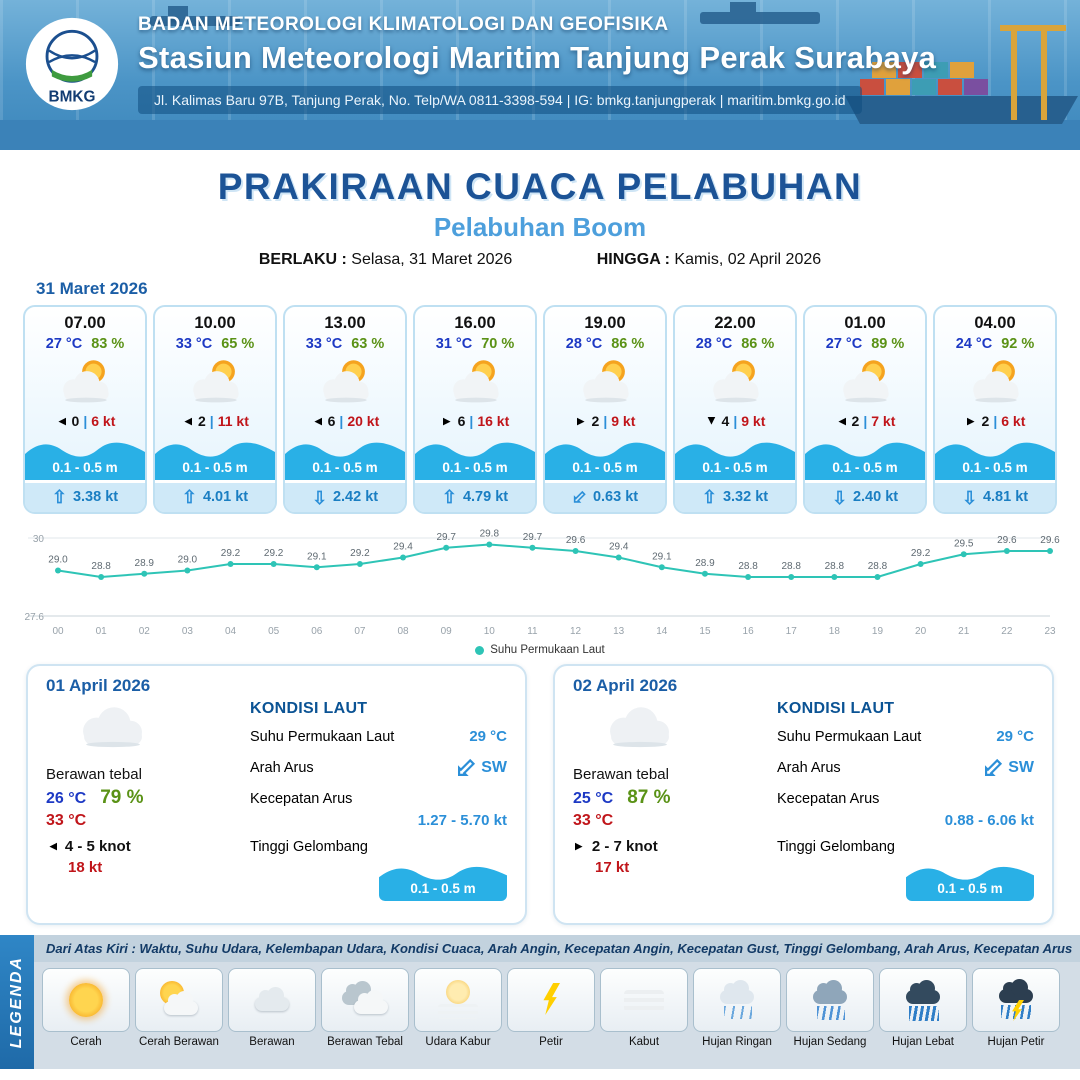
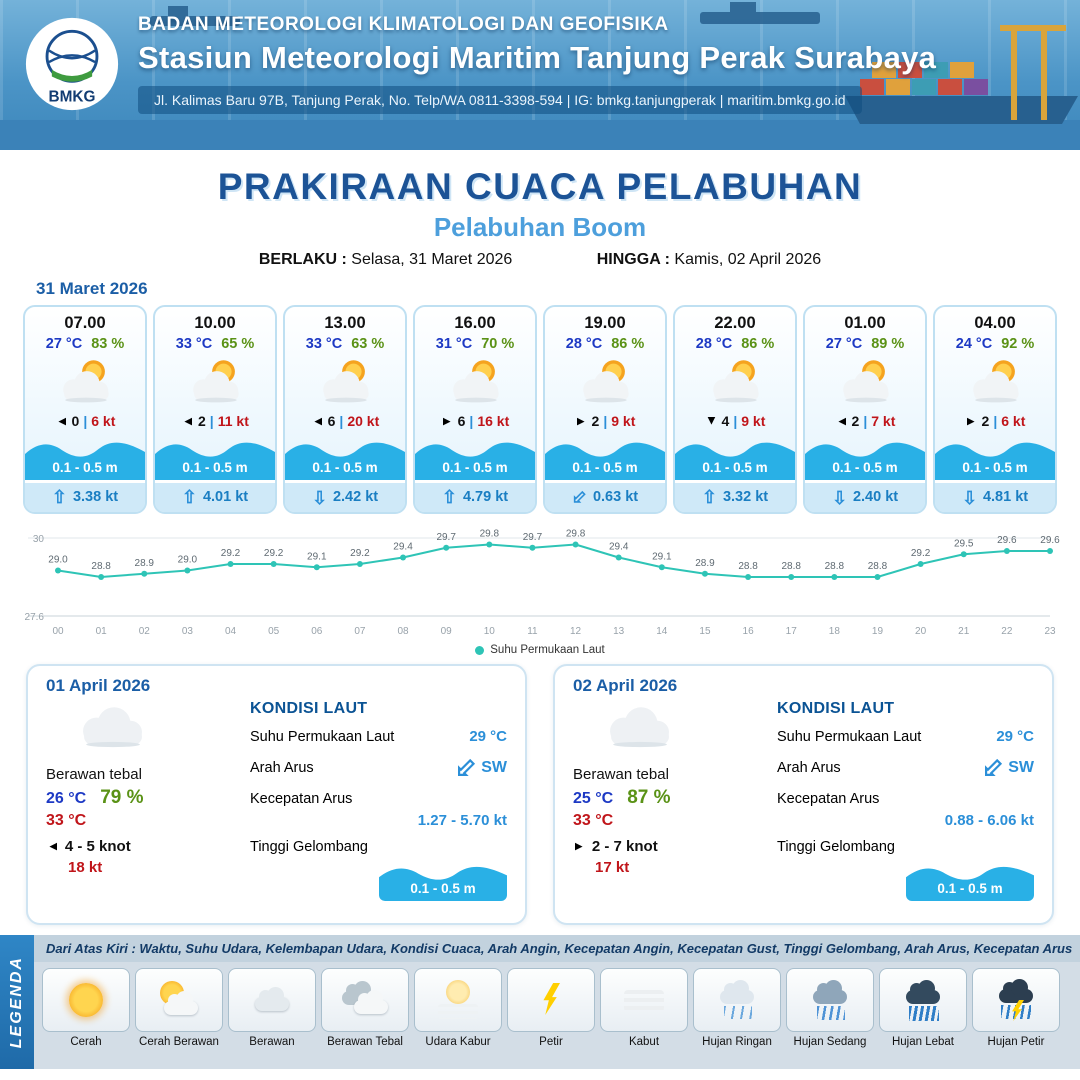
12: 29.6 -> 29.8
